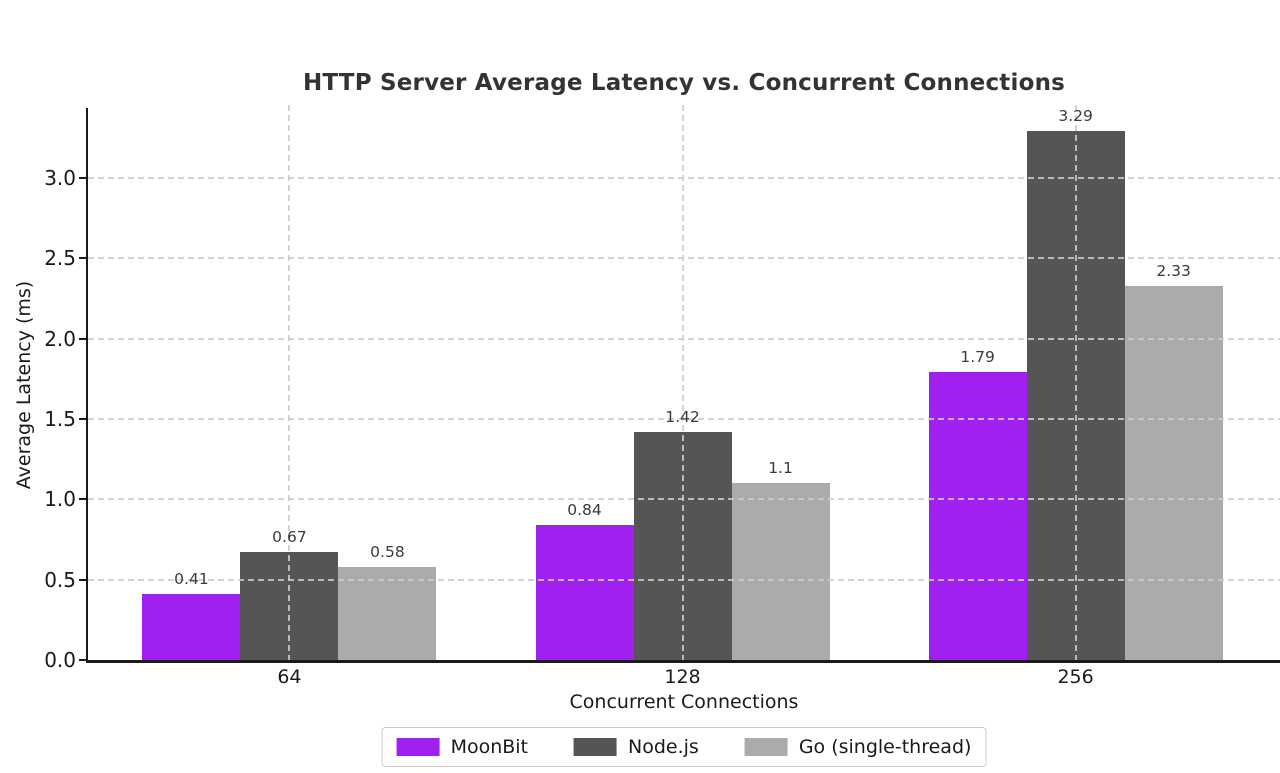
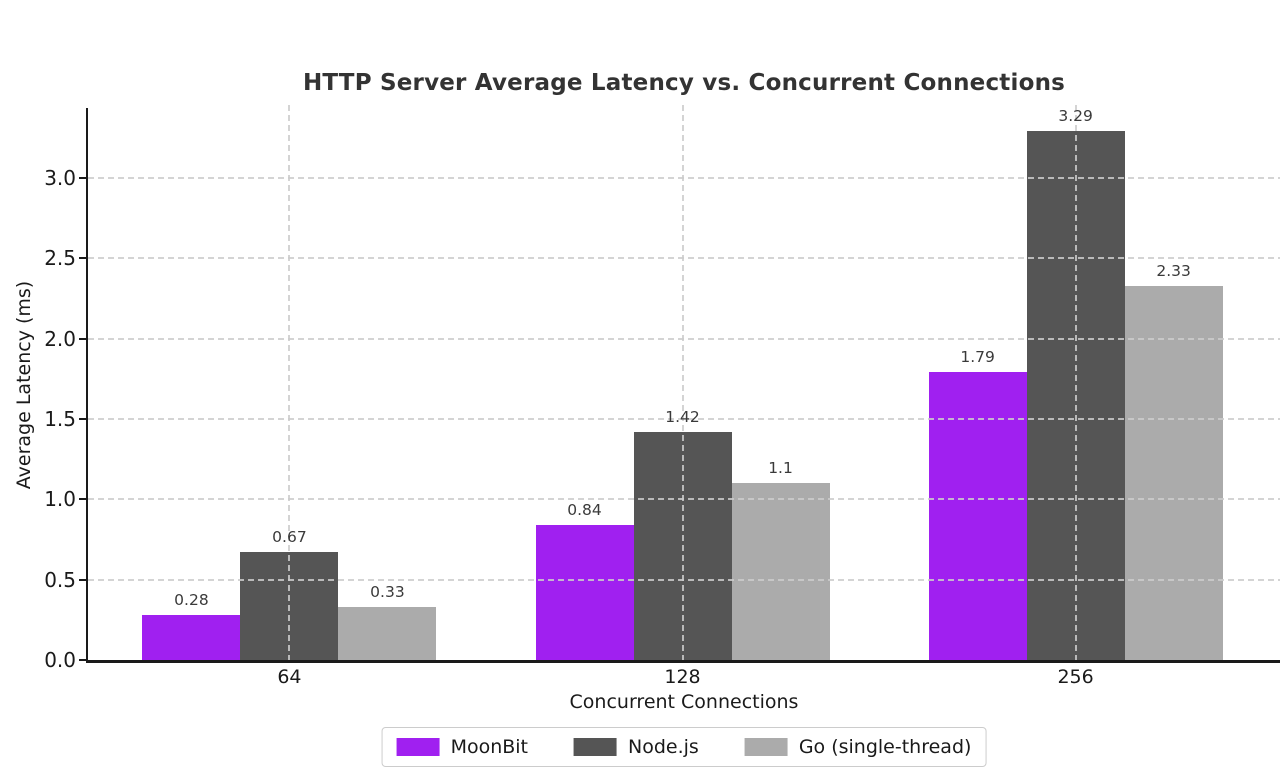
MoonBit/64: 0.41 -> 0.28
Go (single-thread)/64: 0.58 -> 0.33
